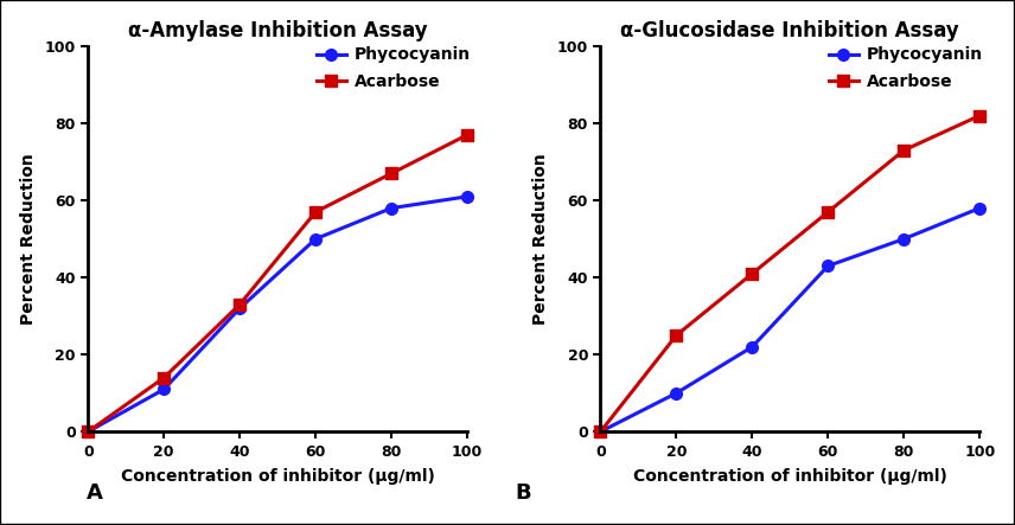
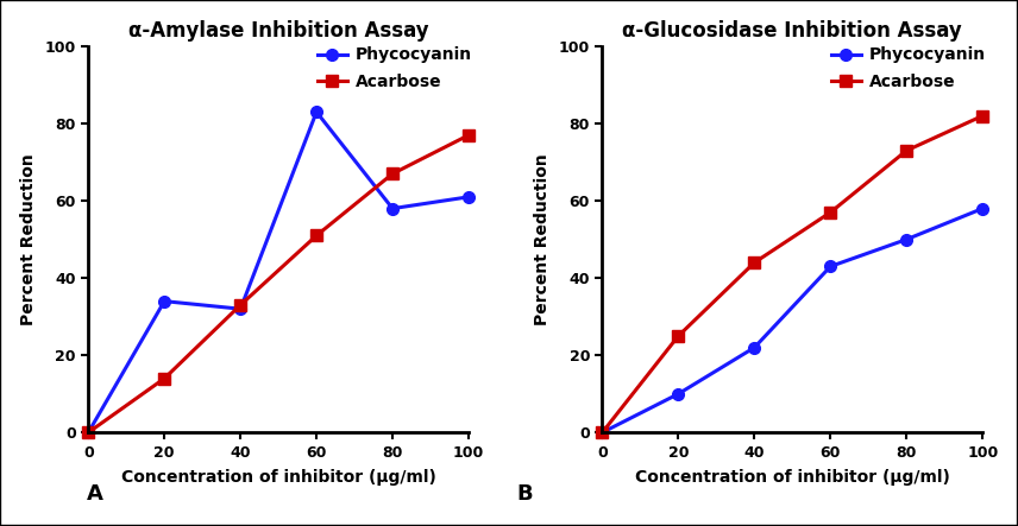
α-Amylase Inhibition Assay/Phycocyanin/20: 11 -> 34
α-Amylase Inhibition Assay/Phycocyanin/60: 50 -> 83
α-Amylase Inhibition Assay/Acarbose/60: 57 -> 51
α-Glucosidase Inhibition Assay/Acarbose/40: 41 -> 44
